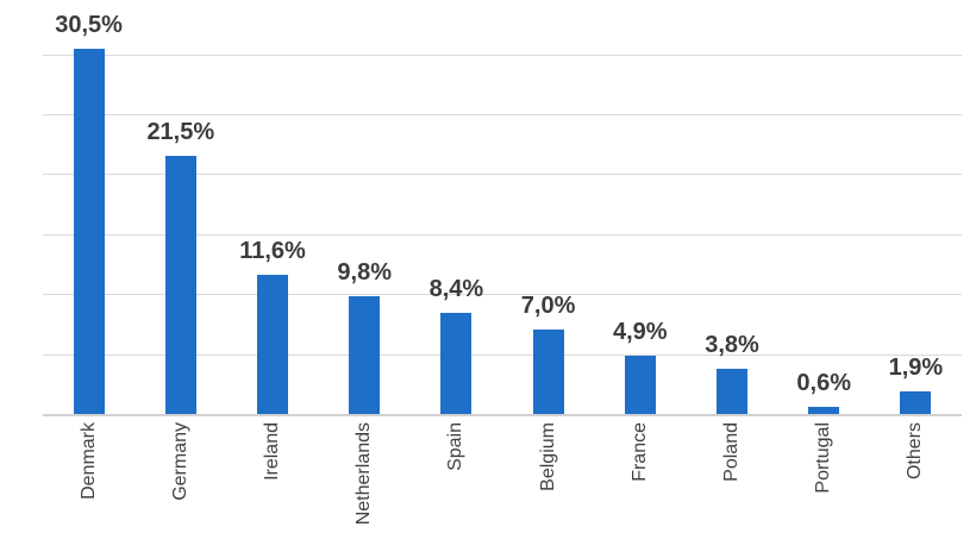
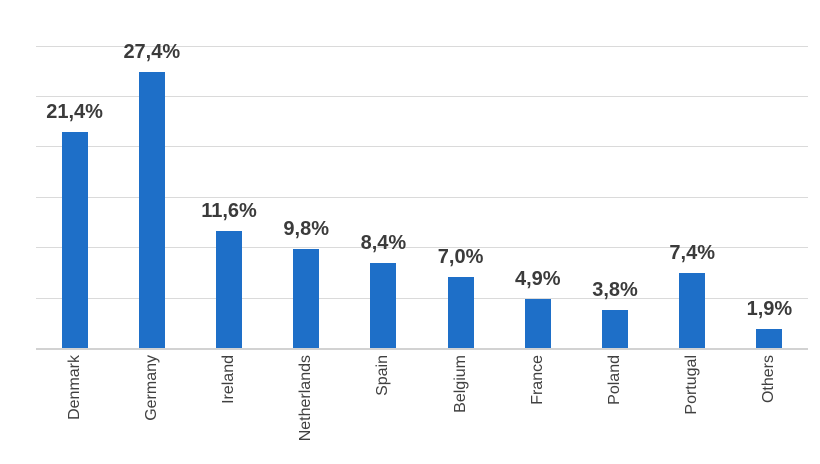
Denmark: 30,5% -> 21,4%
Germany: 21,5% -> 27,4%
Portugal: 0,6% -> 7,4%
